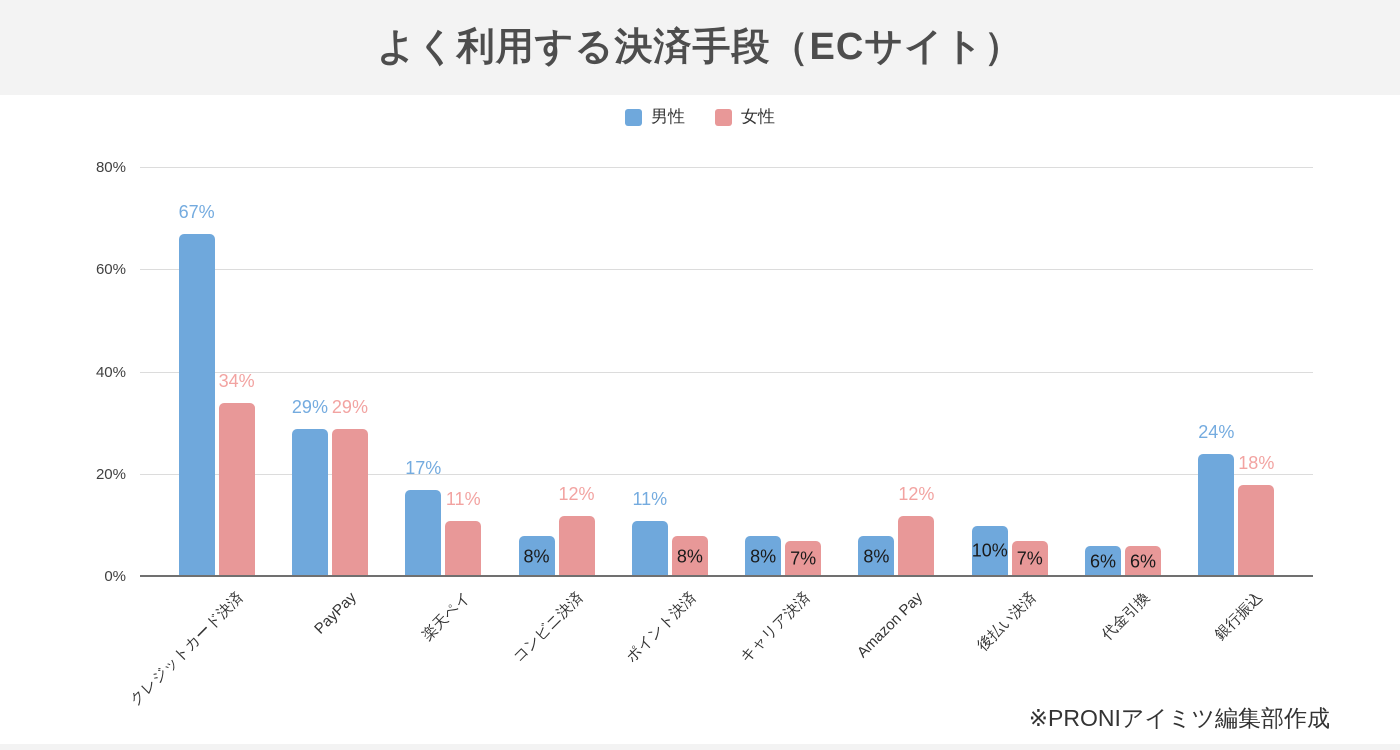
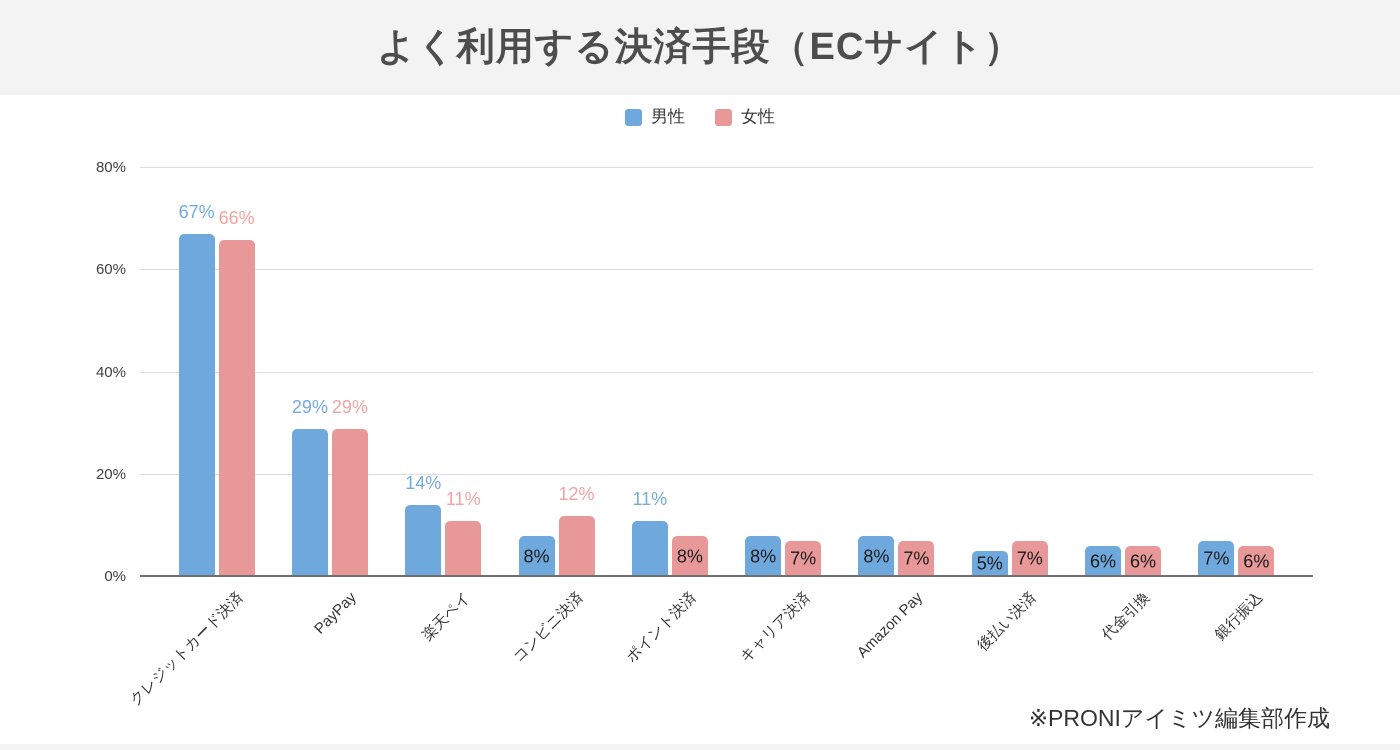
女性/クレジットカード決済: 34% -> 66%
男性/楽天ペイ: 17% -> 14%
女性/Amazon Pay: 12% -> 7%
男性/後払い決済: 10% -> 5%
男性/銀行振込: 24% -> 7%
女性/銀行振込: 18% -> 6%
